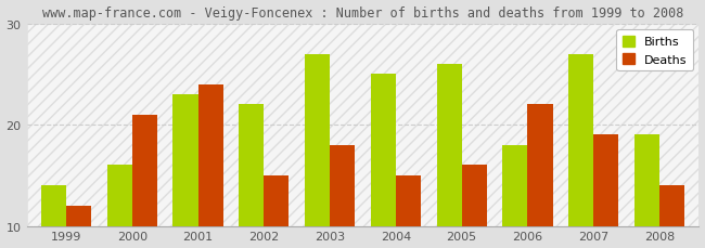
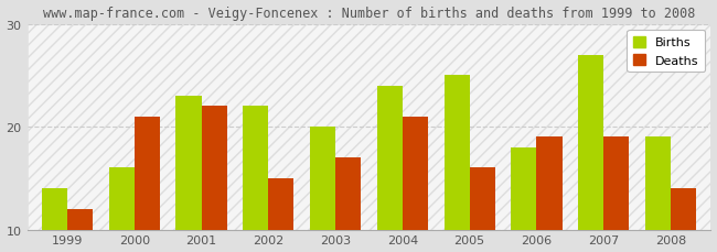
Deaths/2001: 24 -> 22
Births/2003: 27 -> 20
Deaths/2003: 18 -> 17
Births/2004: 25 -> 24
Deaths/2004: 15 -> 21
Births/2005: 26 -> 25
Deaths/2006: 22 -> 19
